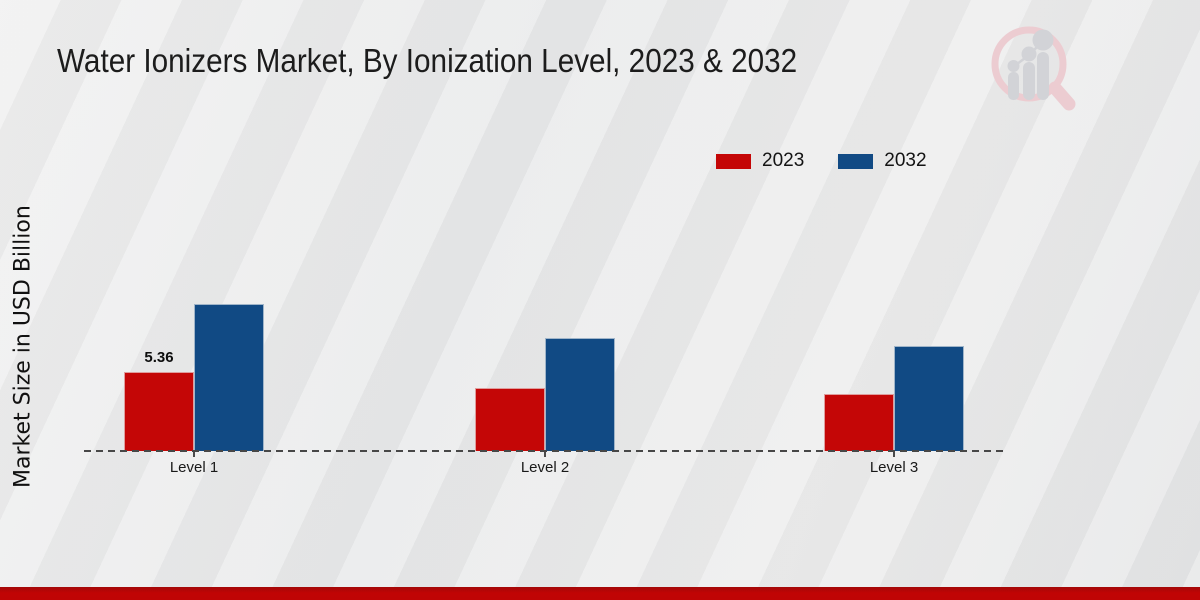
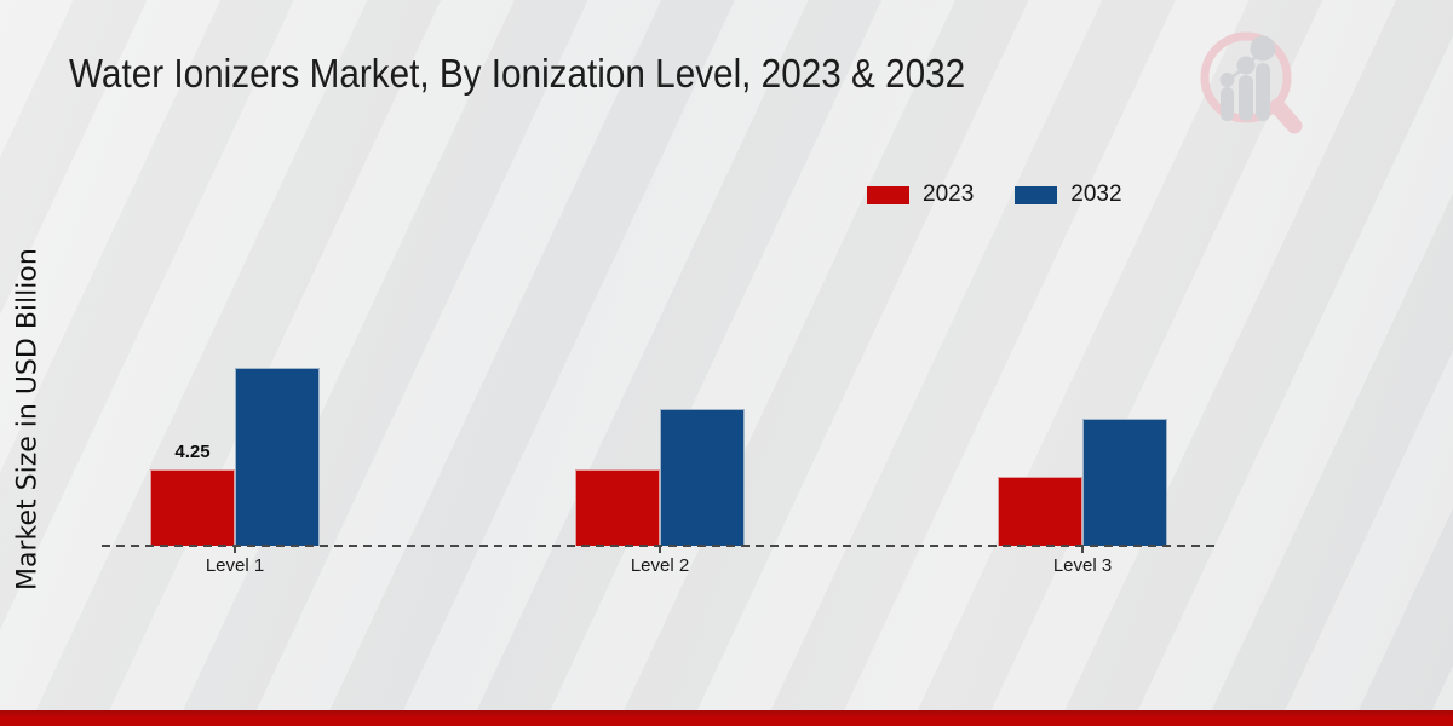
2023/Level 1: 5.36 -> 4.25
